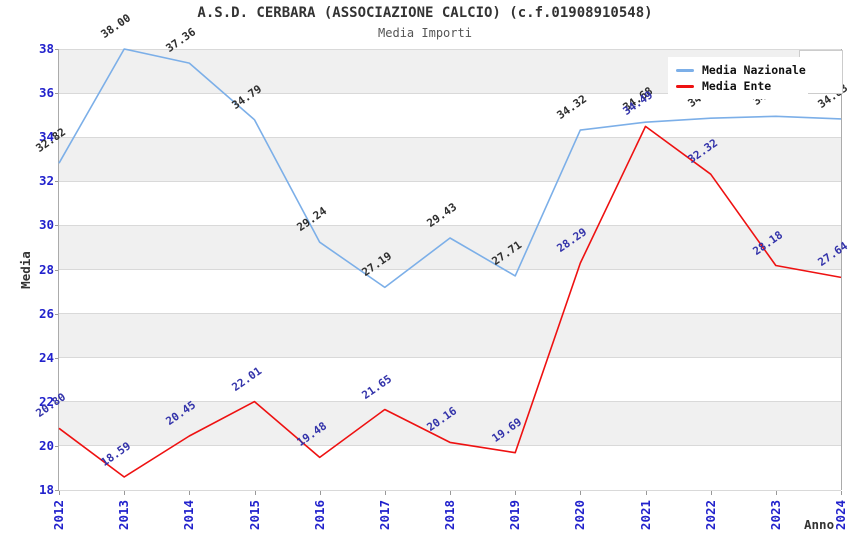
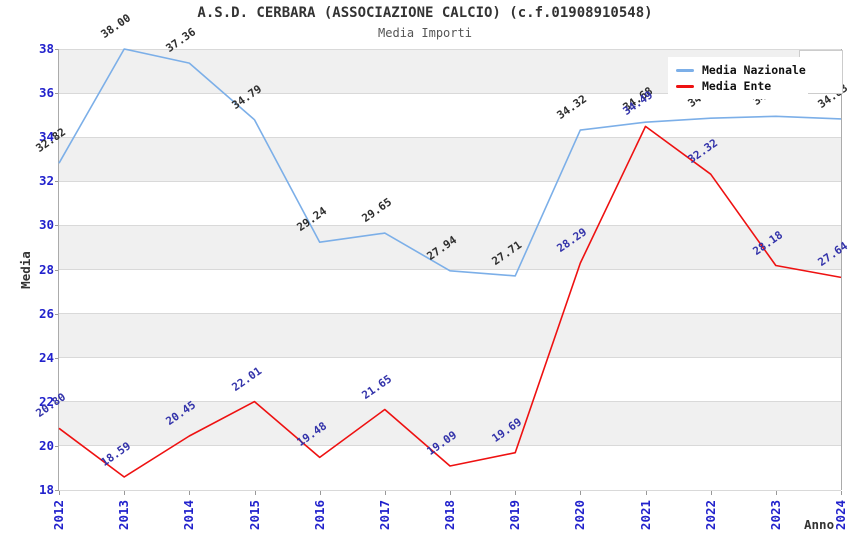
Media Nazionale/2017: 27.19 -> 29.65
Media Nazionale/2018: 29.43 -> 27.94
Media Ente/2018: 20.16 -> 19.09
